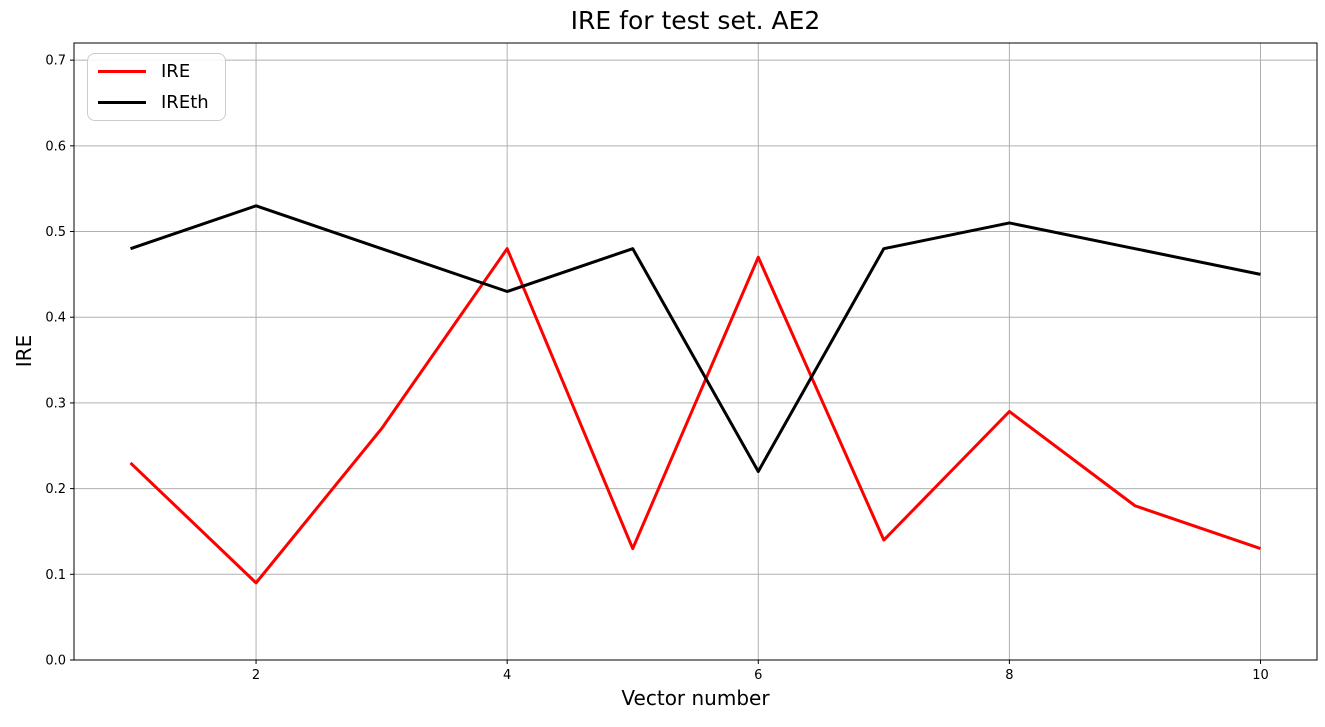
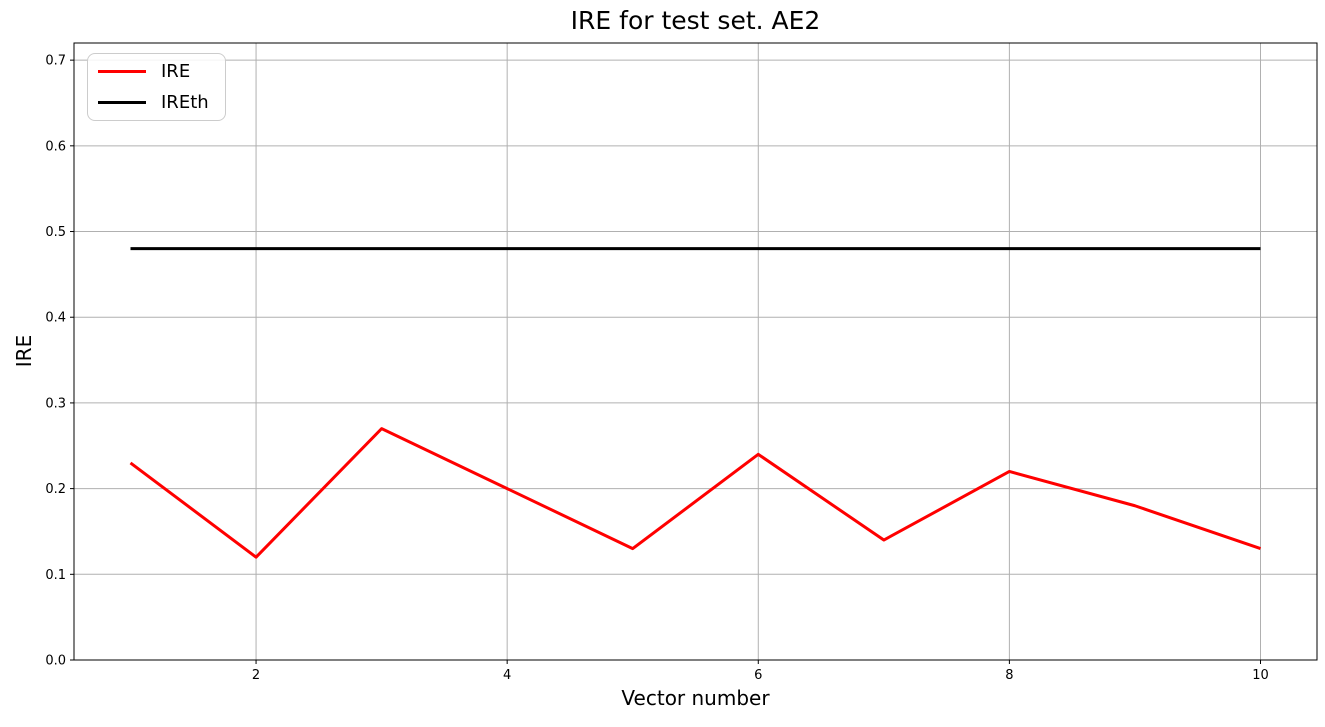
IRE/2: 0.09 -> 0.12
IREth/2: 0.53 -> 0.48
IRE/4: 0.48 -> 0.20
IREth/4: 0.43 -> 0.48
IRE/6: 0.47 -> 0.24
IREth/6: 0.22 -> 0.48
IRE/8: 0.29 -> 0.22
IREth/8: 0.51 -> 0.48
IREth/10: 0.45 -> 0.48
